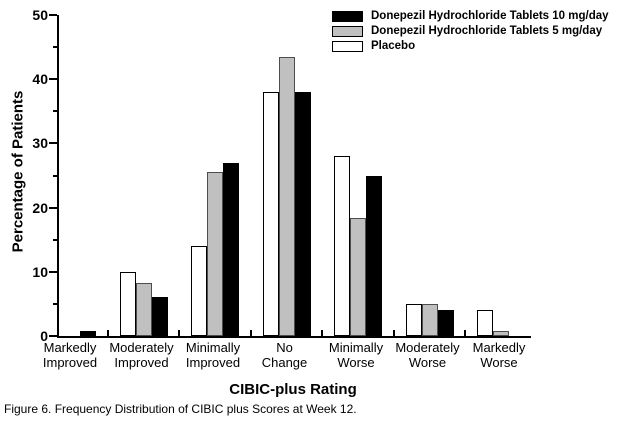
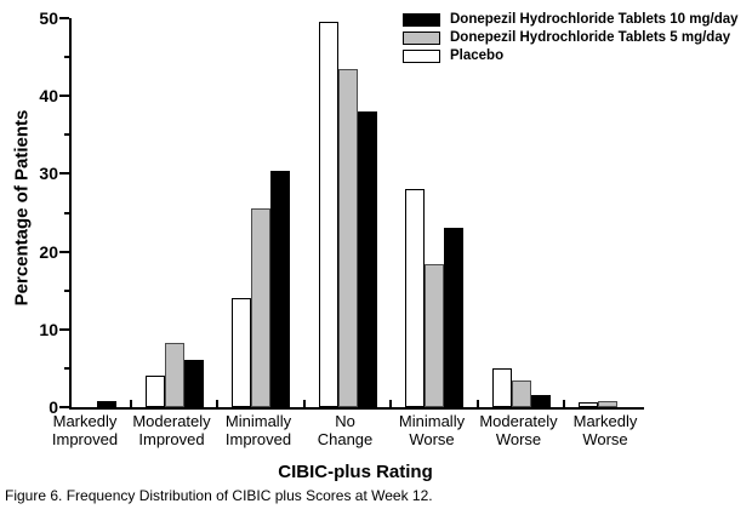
Placebo/Moderately Improved: 10 -> 4
Donepezil Hydrochloride Tablets 10 mg/day/Minimally Improved: 27 -> 30
Placebo/No Change: 38 -> 50
Donepezil Hydrochloride Tablets 10 mg/day/Minimally Worse: 25 -> 23
Donepezil Hydrochloride Tablets 10 mg/day/Moderately Worse: 4 -> 2
Donepezil Hydrochloride Tablets 5 mg/day/Moderately Worse: 5 -> 4
Placebo/Markedly Worse: 4 -> 1
